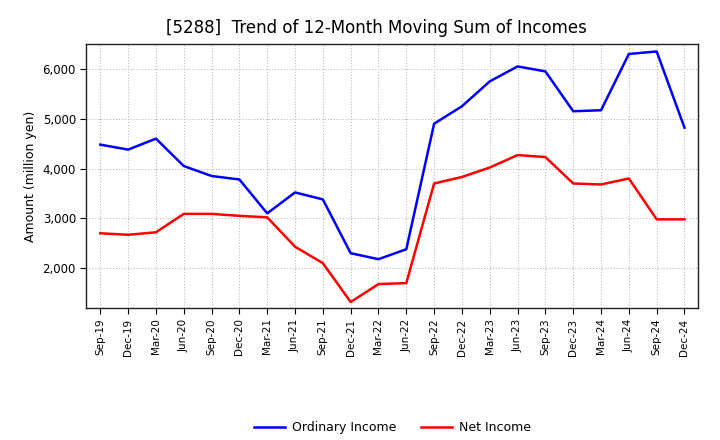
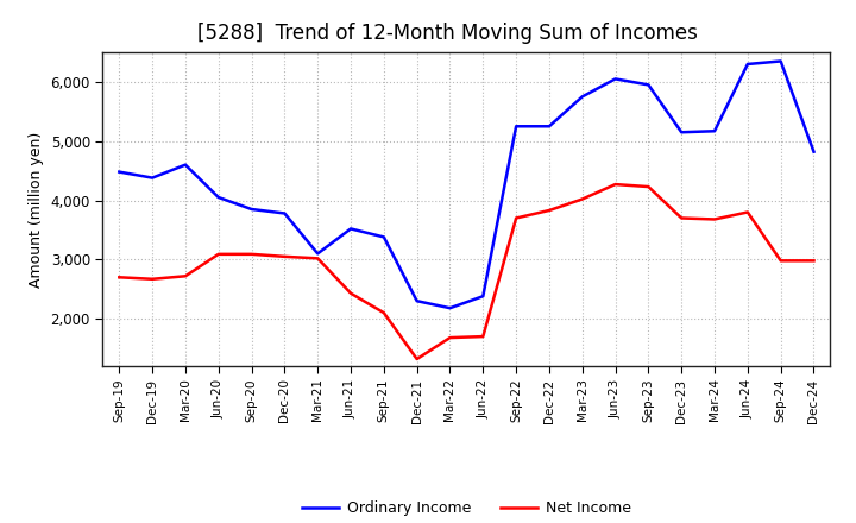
Ordinary Income/Sep-22: 4,900 -> 5,250
